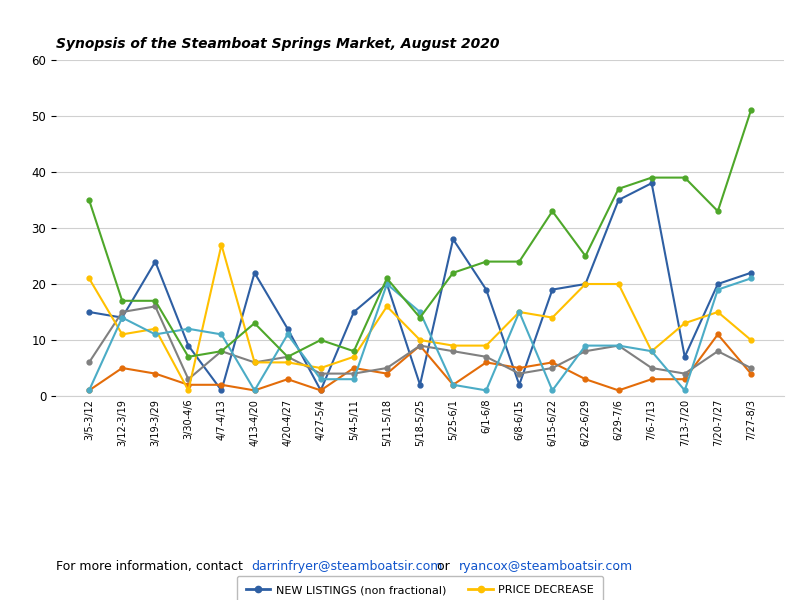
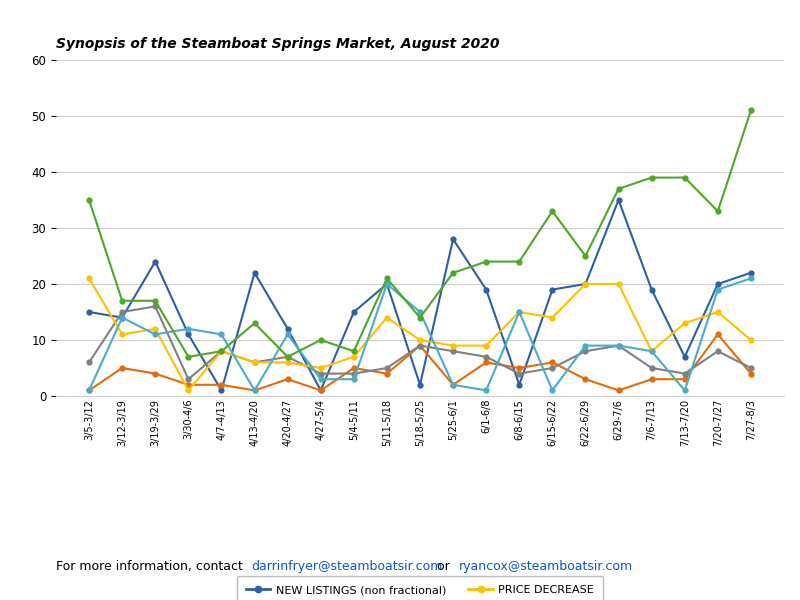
NEW LISTINGS (non fractional)/3/30-4/6: 9 -> 11
PRICE DECREASE/4/7-4/13: 27 -> 8
PRICE DECREASE/5/11-5/18: 16 -> 14
NEW LISTINGS (non fractional)/7/6-7/13: 38 -> 19
